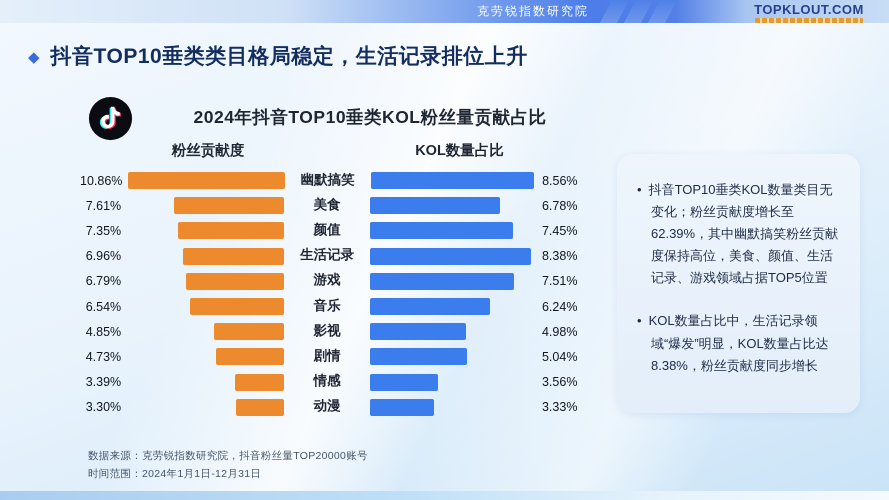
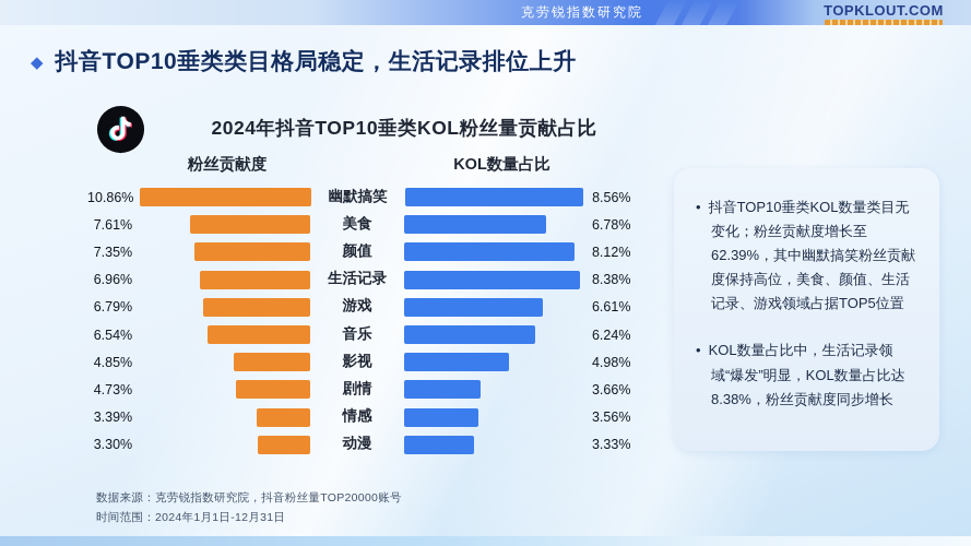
KOL数量占比/颜值: 7.45% -> 8.12%
KOL数量占比/游戏: 7.51% -> 6.61%
KOL数量占比/剧情: 5.04% -> 3.66%
